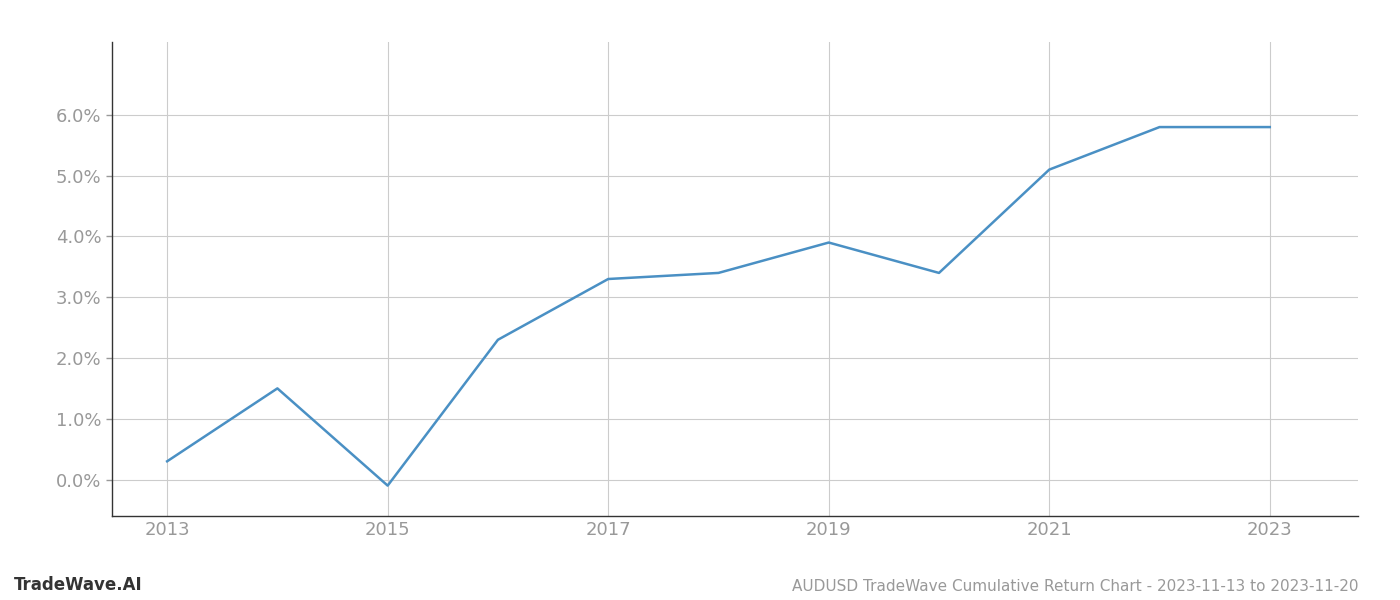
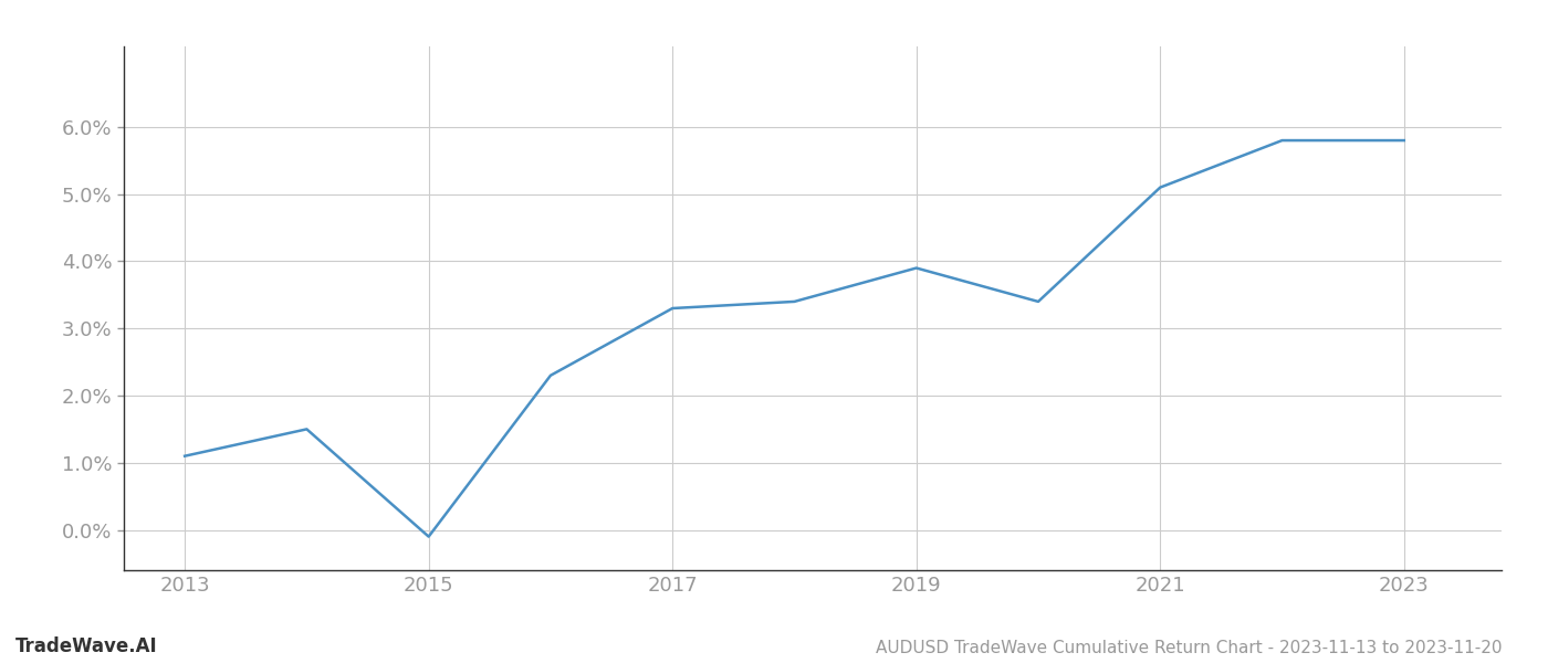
2013: 0.3% -> 1.1%
